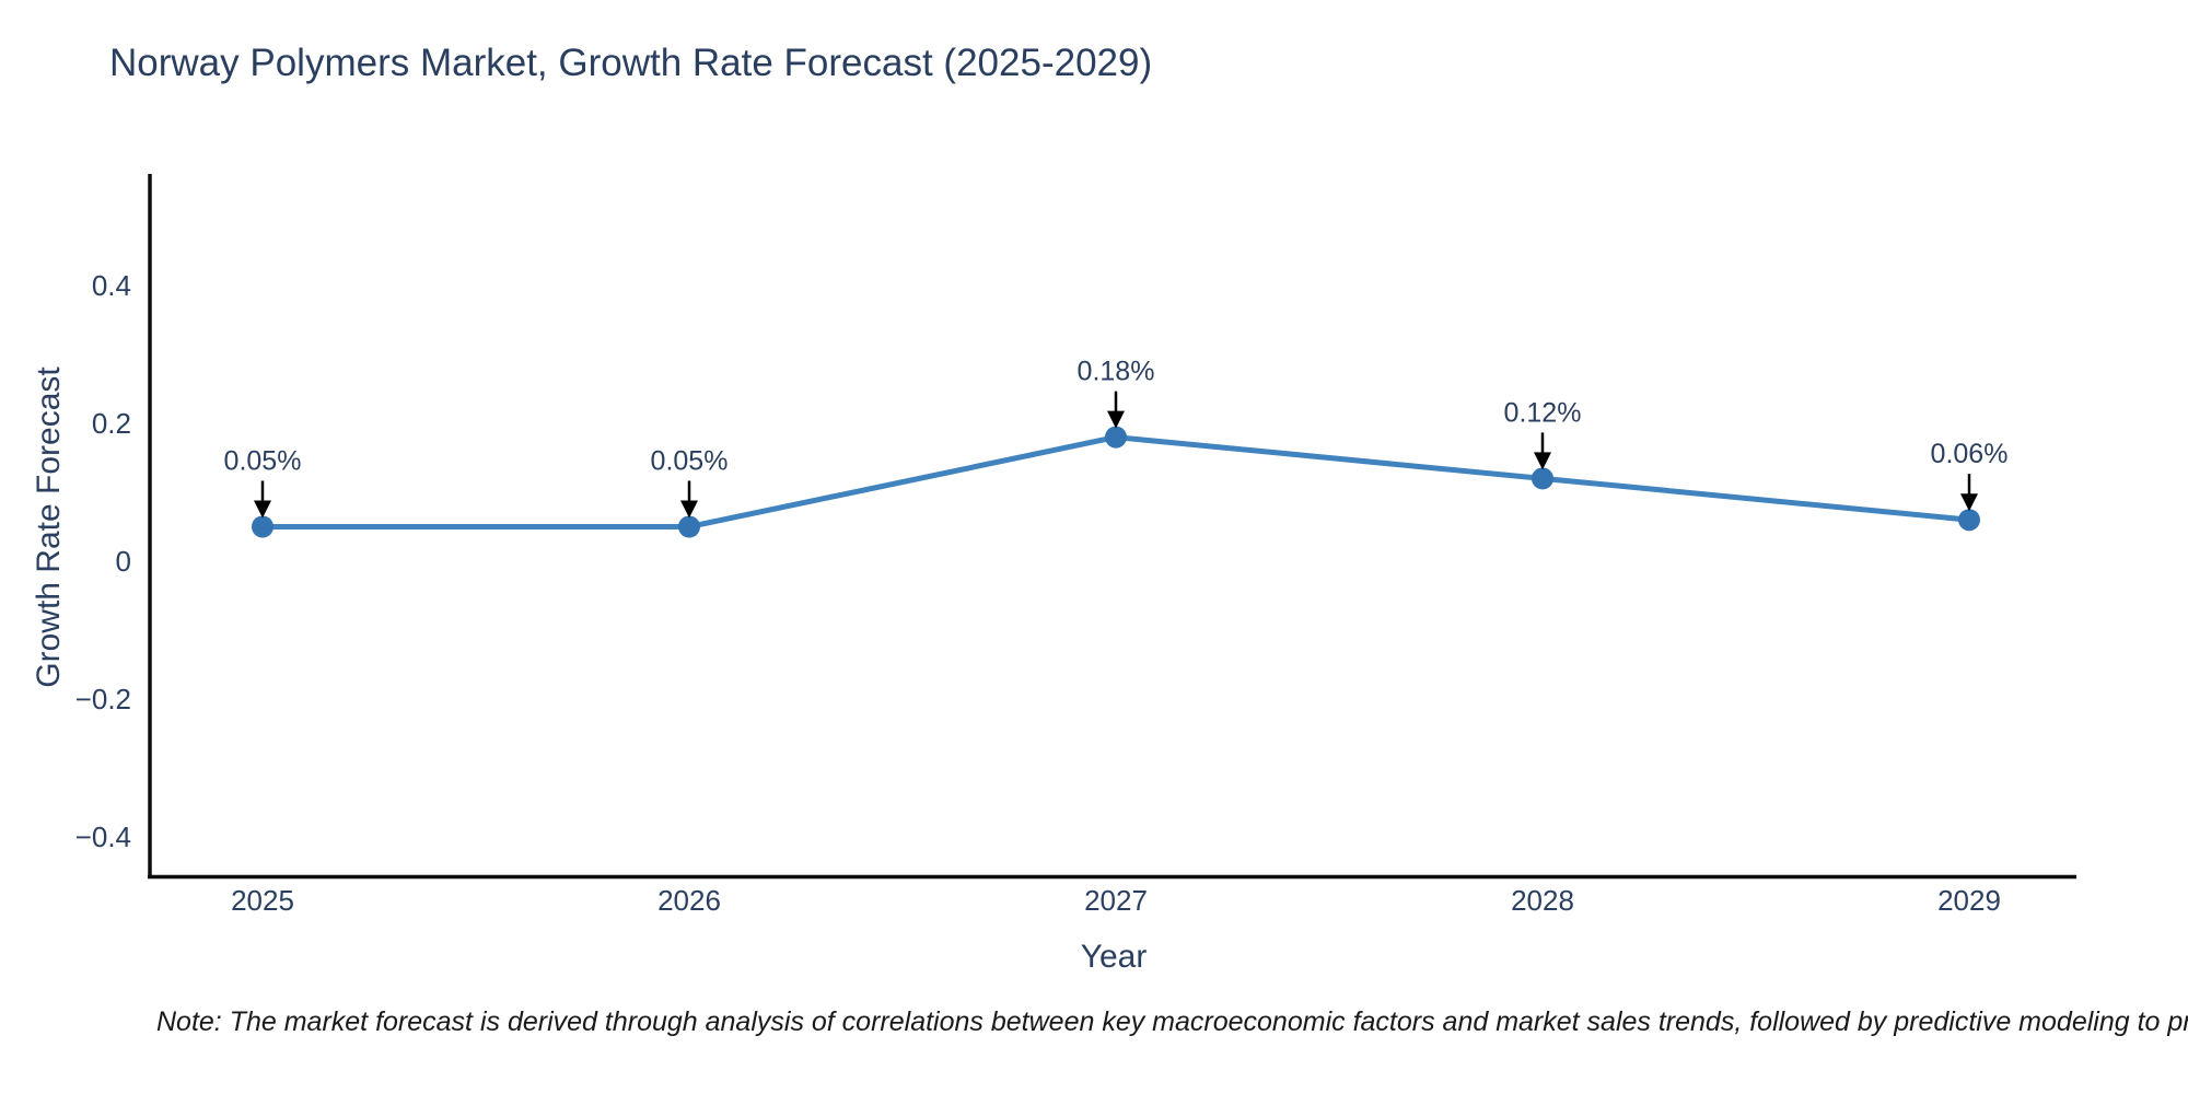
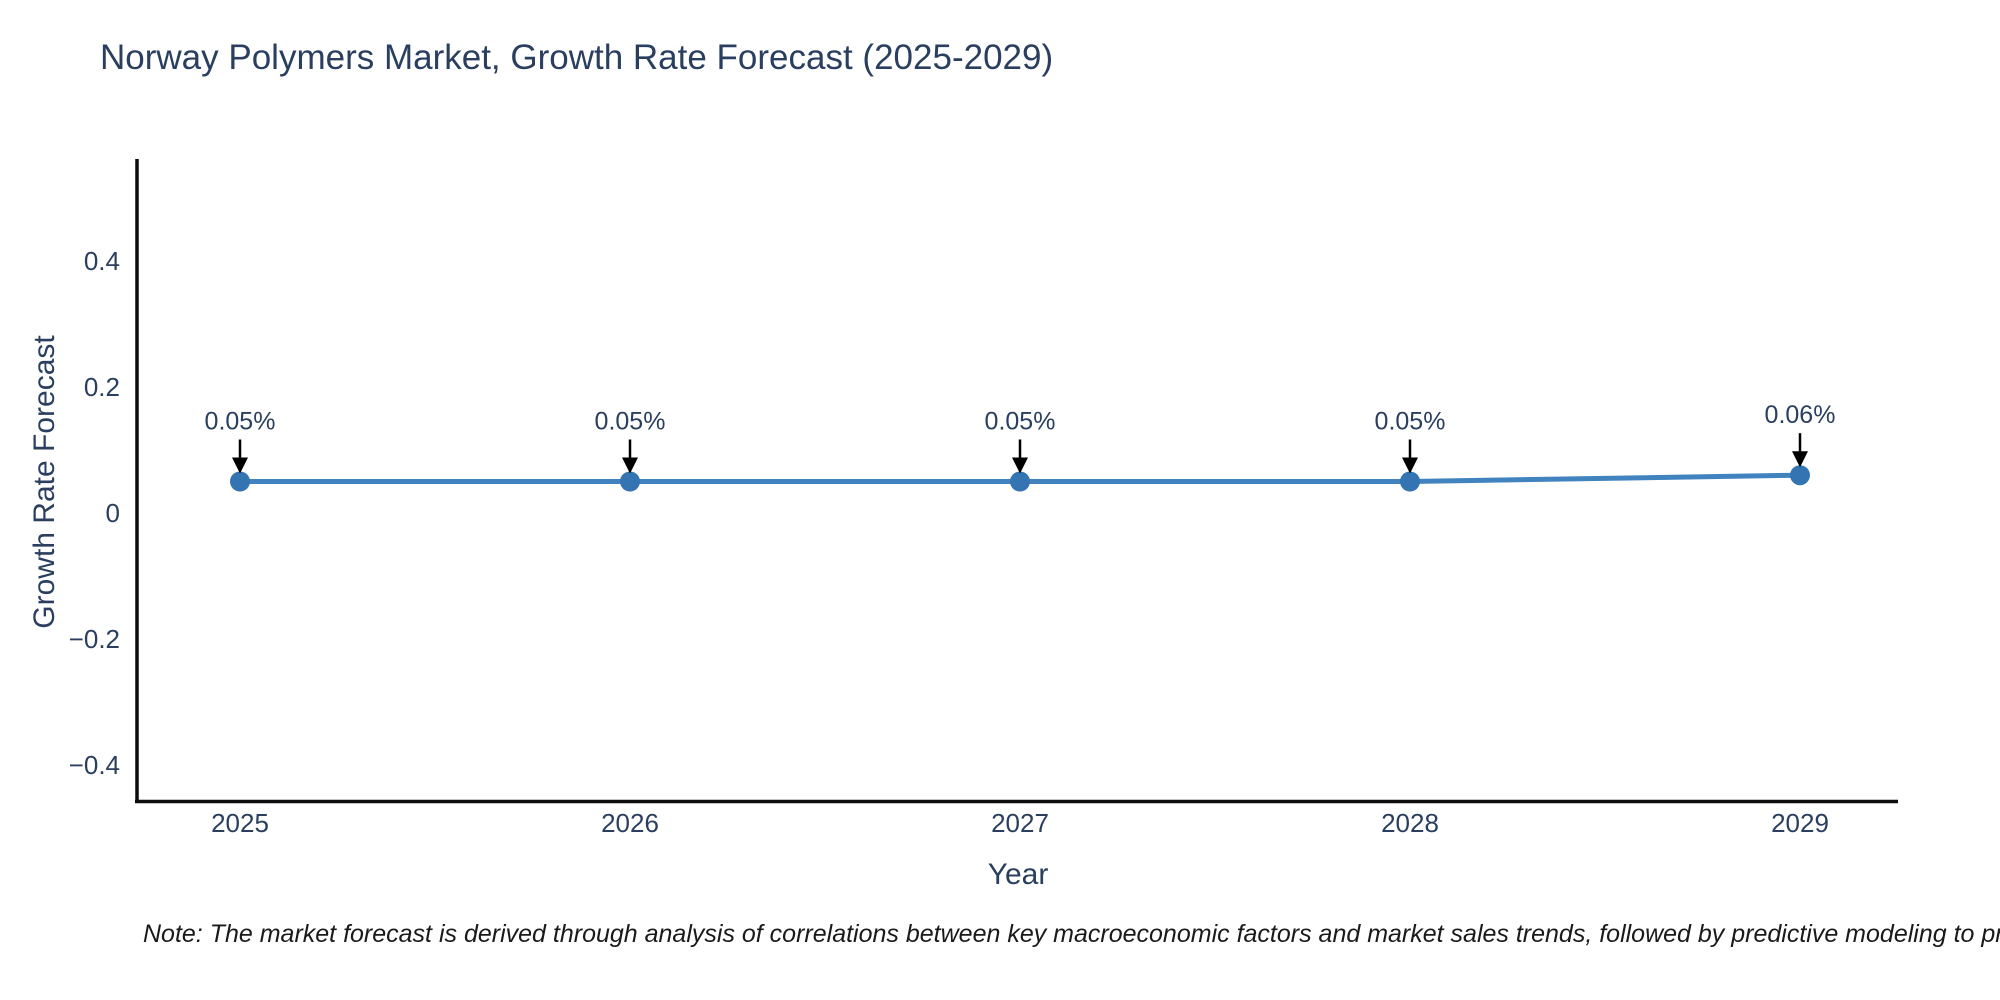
2027: 0.18% -> 0.05%
2028: 0.12% -> 0.05%
